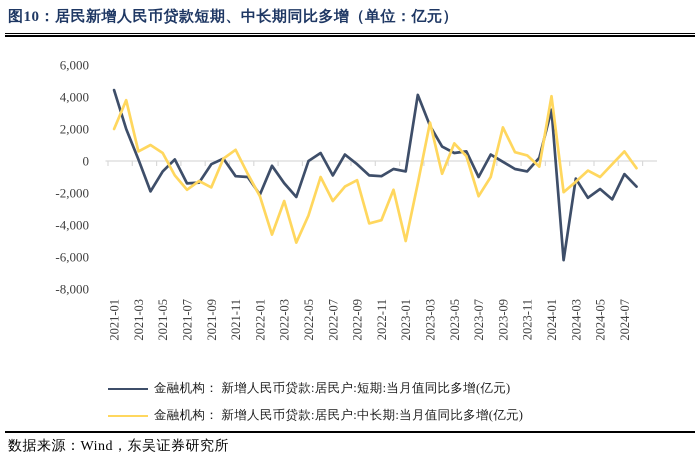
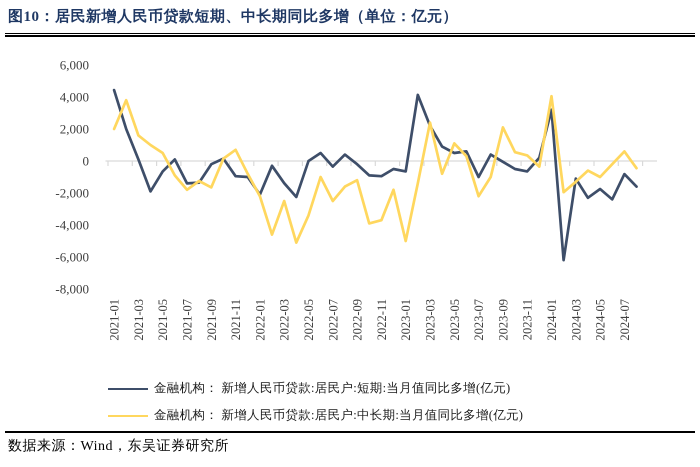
金融机构： 新增人民币贷款:居民户:中长期:当月值同比多增(亿元)/2021-03: 600 -> 1600
金融机构： 新增人民币贷款:居民户:短期:当月值同比多增(亿元)/2022-07: -900 -> -400
